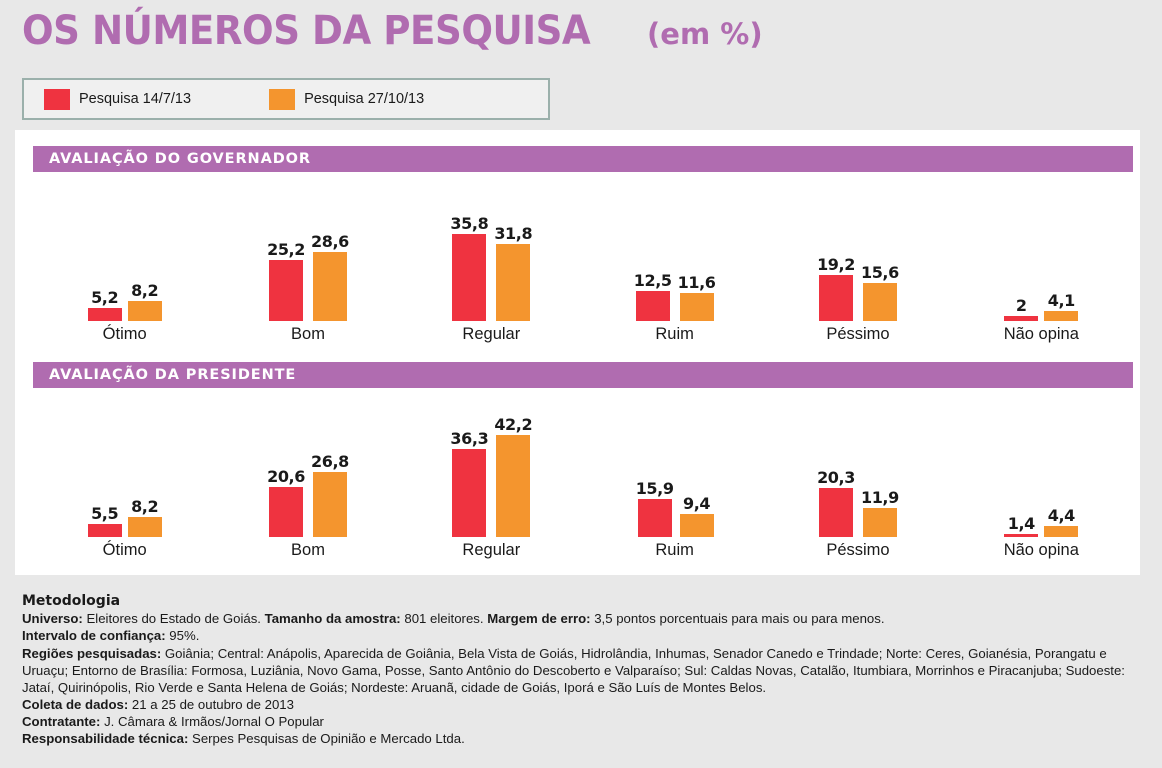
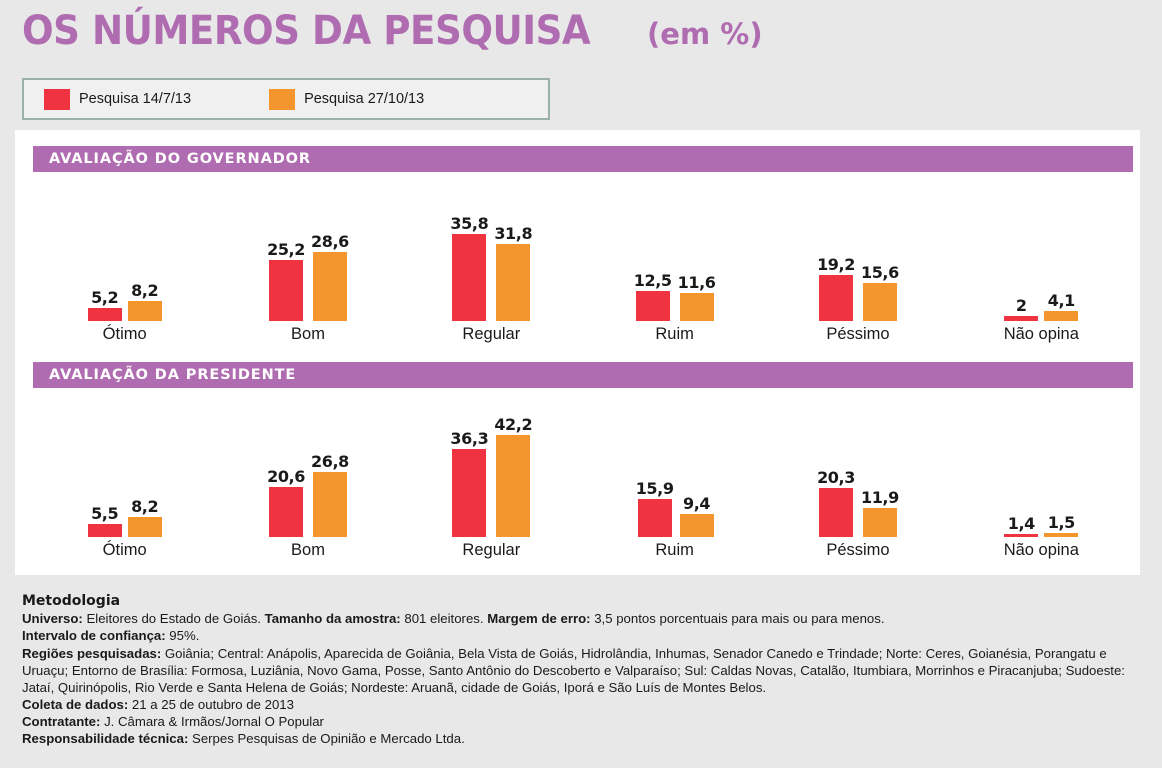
AVALIAÇÃO DA PRESIDENTE/Pesquisa 27/10/13/Não opina: 4,4 -> 1,5
